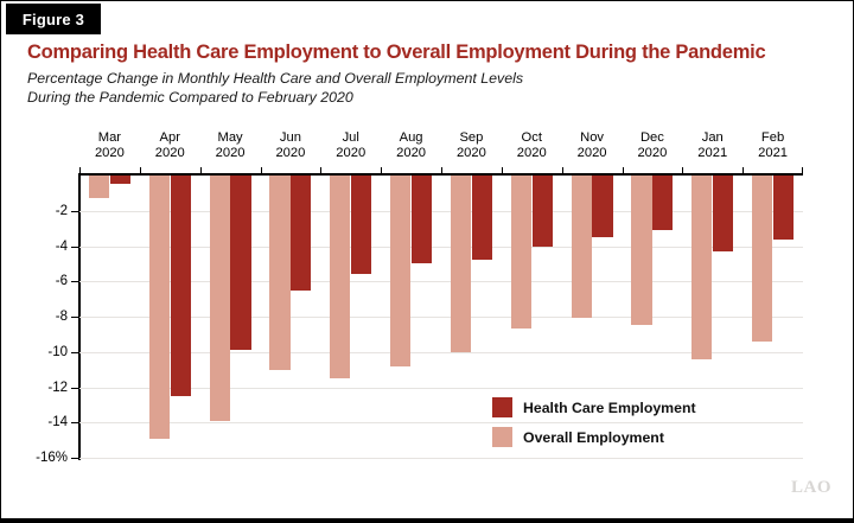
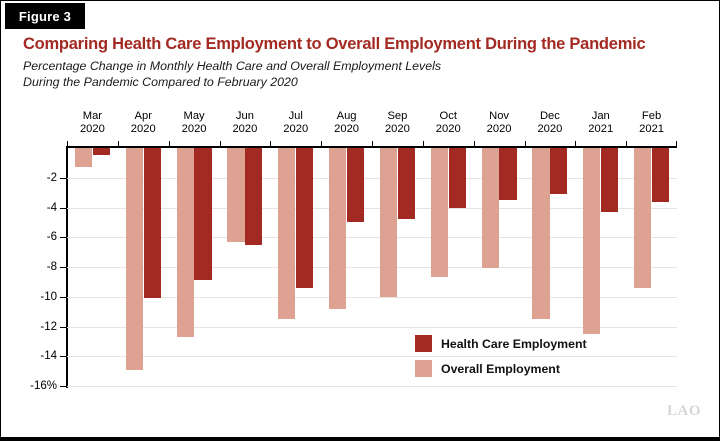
Health Care Employment/Apr 2020: -12.5 -> -10.1
Health Care Employment/May 2020: -9.9 -> -8.9
Overall Employment/May 2020: -13.9 -> -12.7
Overall Employment/Jun 2020: -11.0 -> -6.3
Health Care Employment/Jul 2020: -5.6 -> -9.4
Overall Employment/Dec 2020: -8.5 -> -11.5
Overall Employment/Jan 2021: -10.4 -> -12.5
